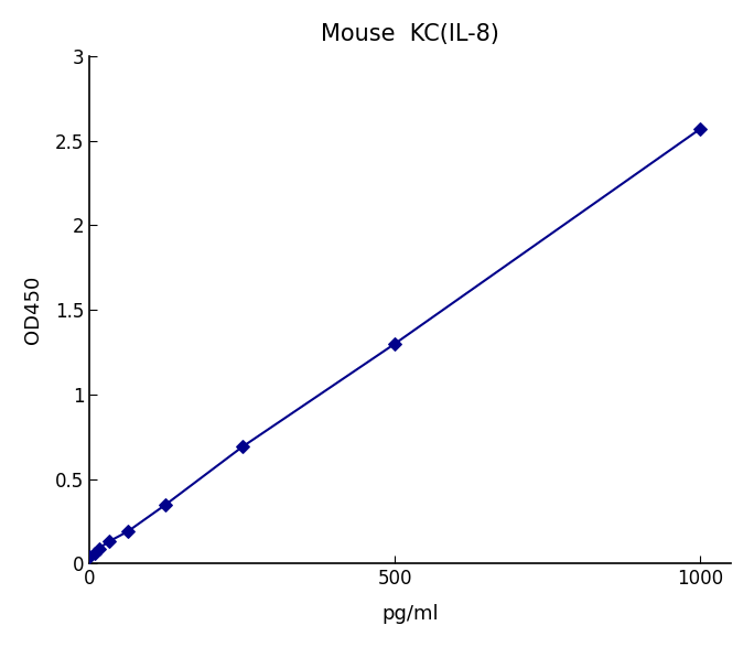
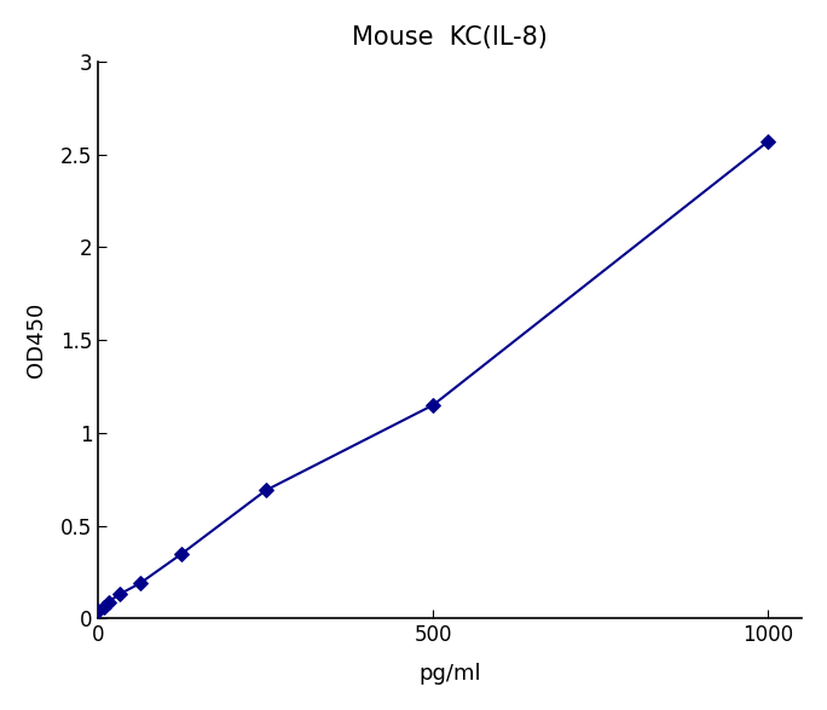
500: 1.30 -> 1.15
